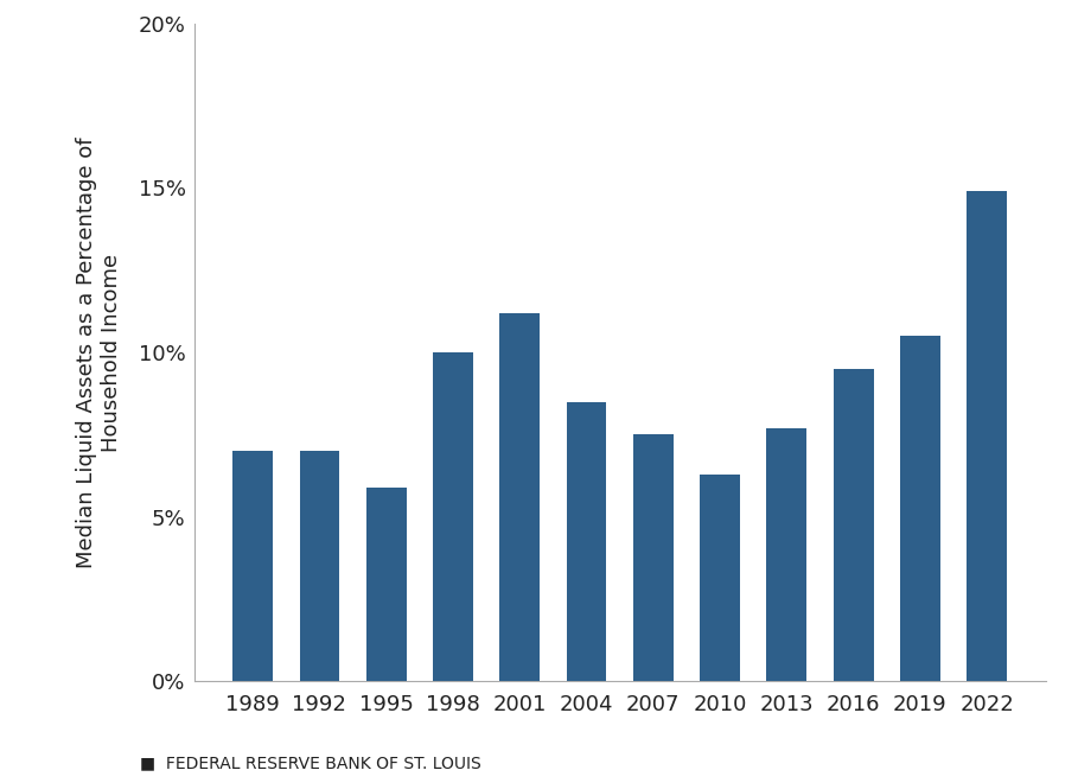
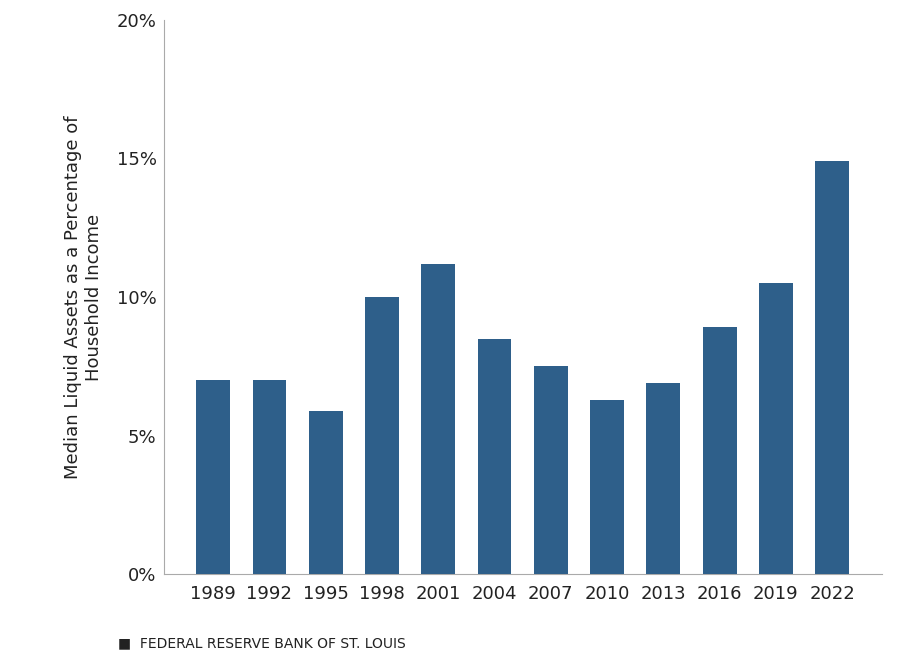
2013: 7.7% -> 6.9%
2016: 9.5% -> 8.9%
